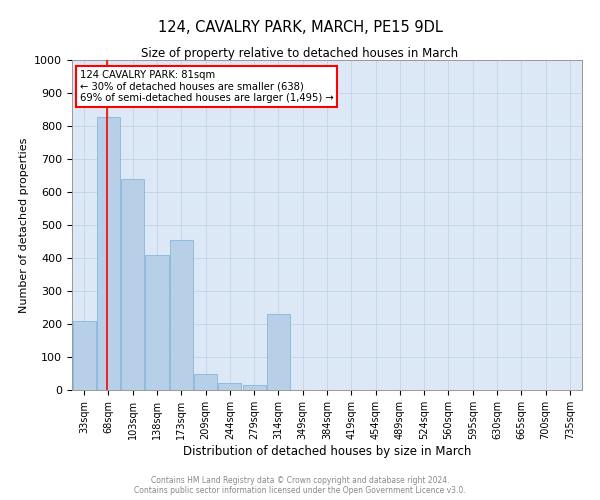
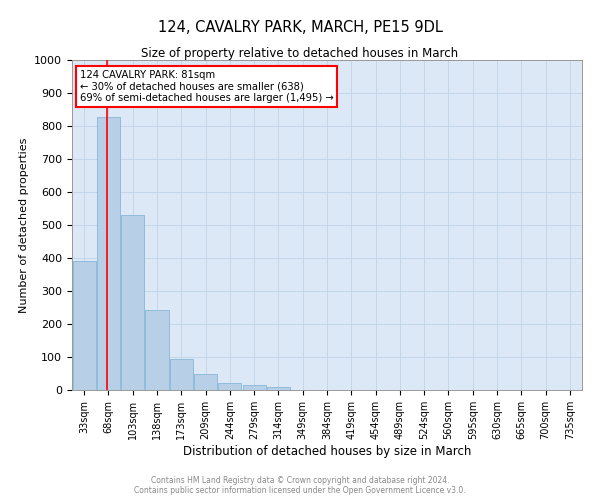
33sqm: 210 -> 390
103sqm: 640 -> 530
138sqm: 410 -> 243
173sqm: 455 -> 95
314sqm: 230 -> 10
